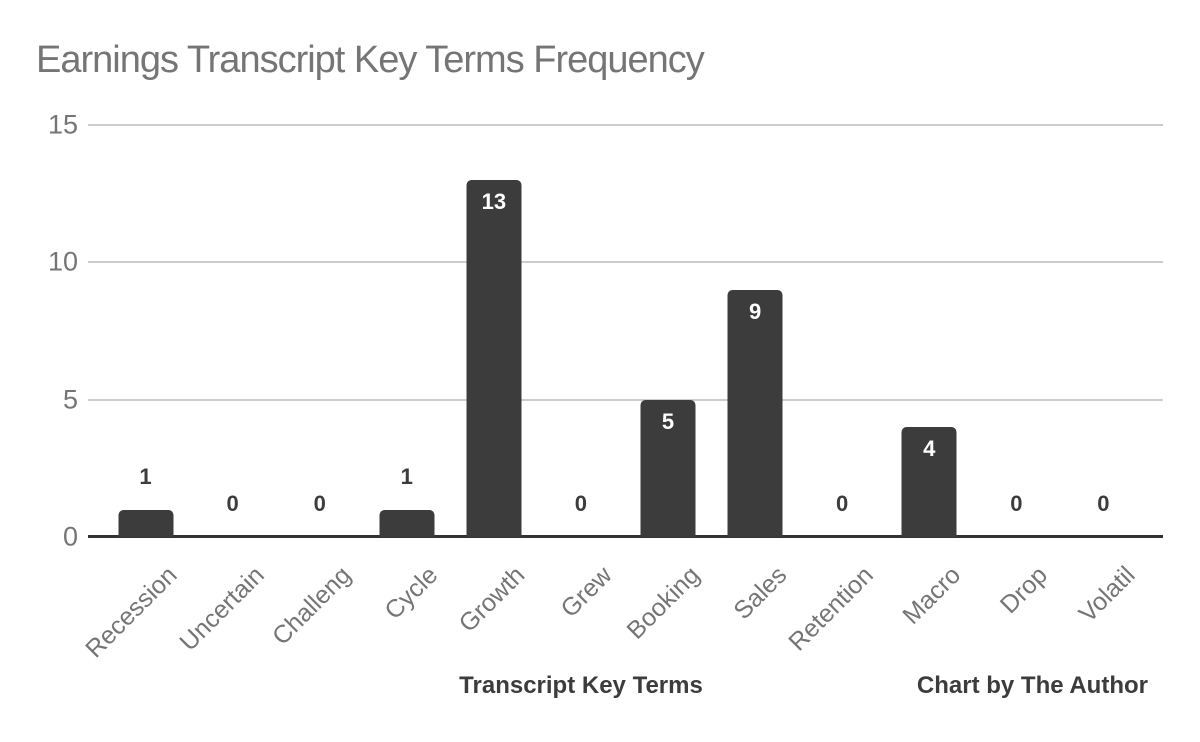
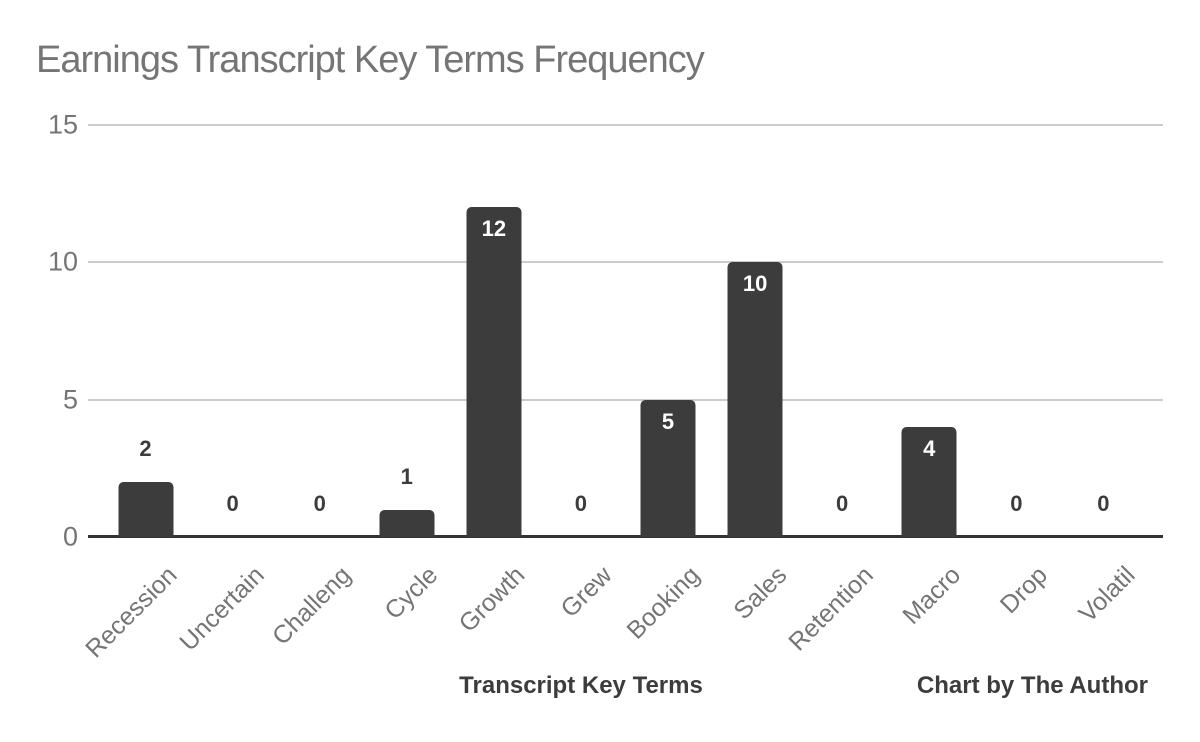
Recession: 1 -> 2
Growth: 13 -> 12
Sales: 9 -> 10
